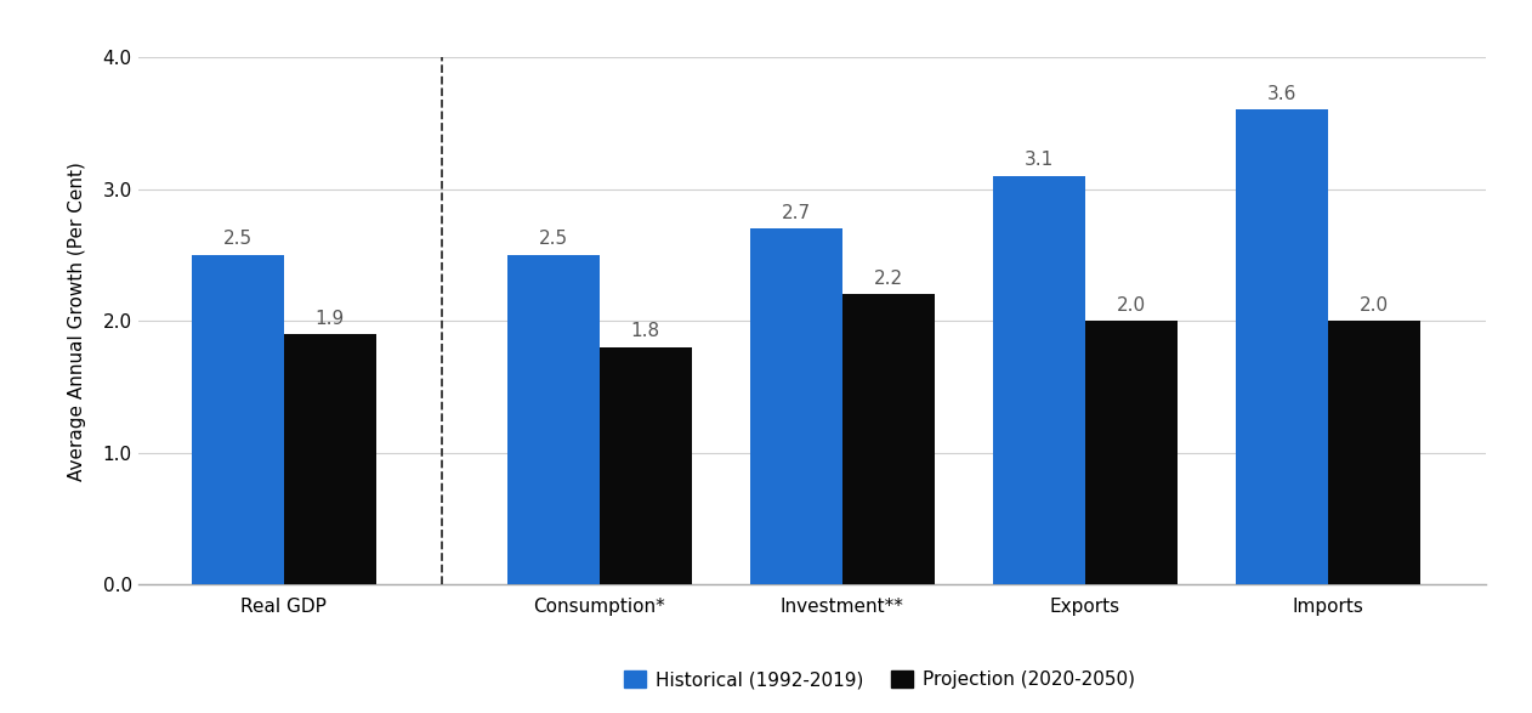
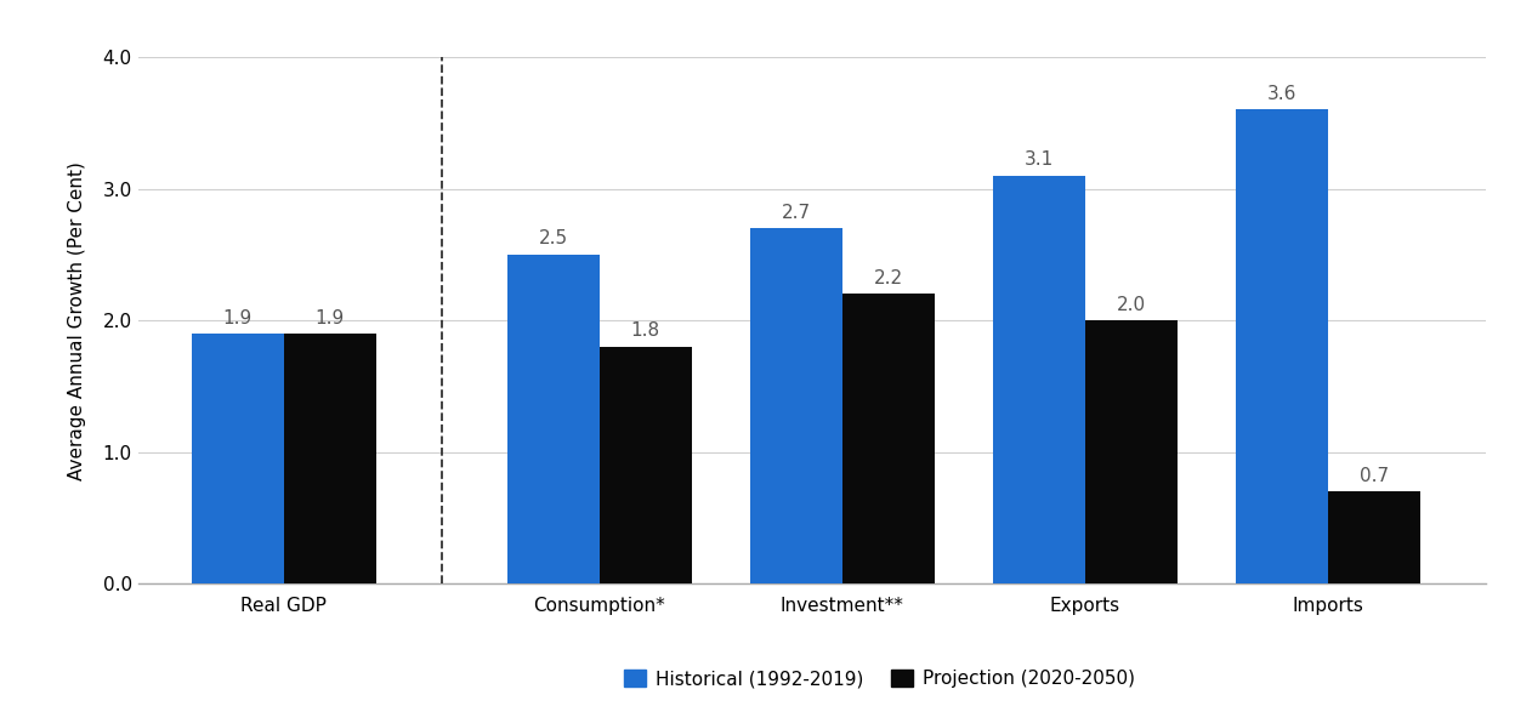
Historical (1992-2019)/Real GDP: 2.5 -> 1.9
Projection (2020-2050)/Imports: 2.0 -> 0.7
